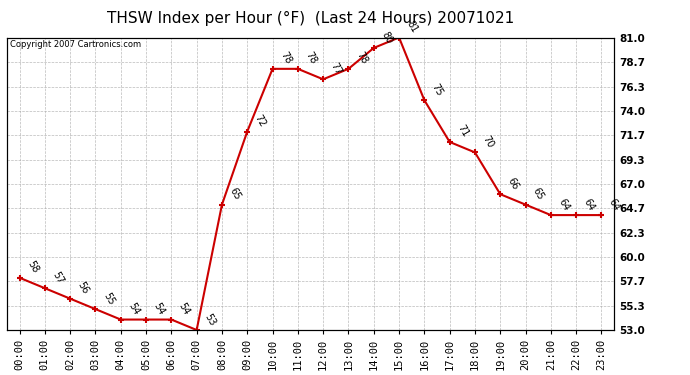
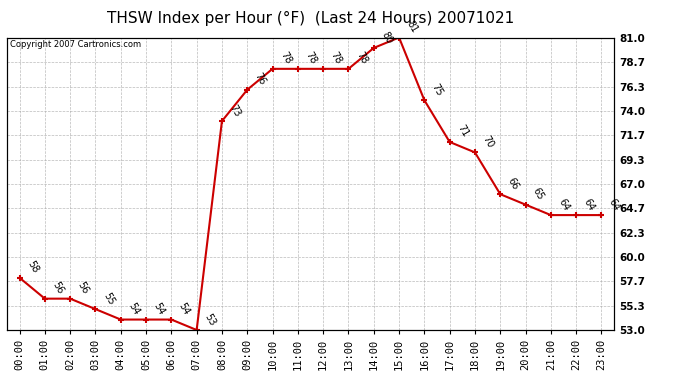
01:00: 57 -> 56
08:00: 65 -> 73
09:00: 72 -> 76
12:00: 77 -> 78
